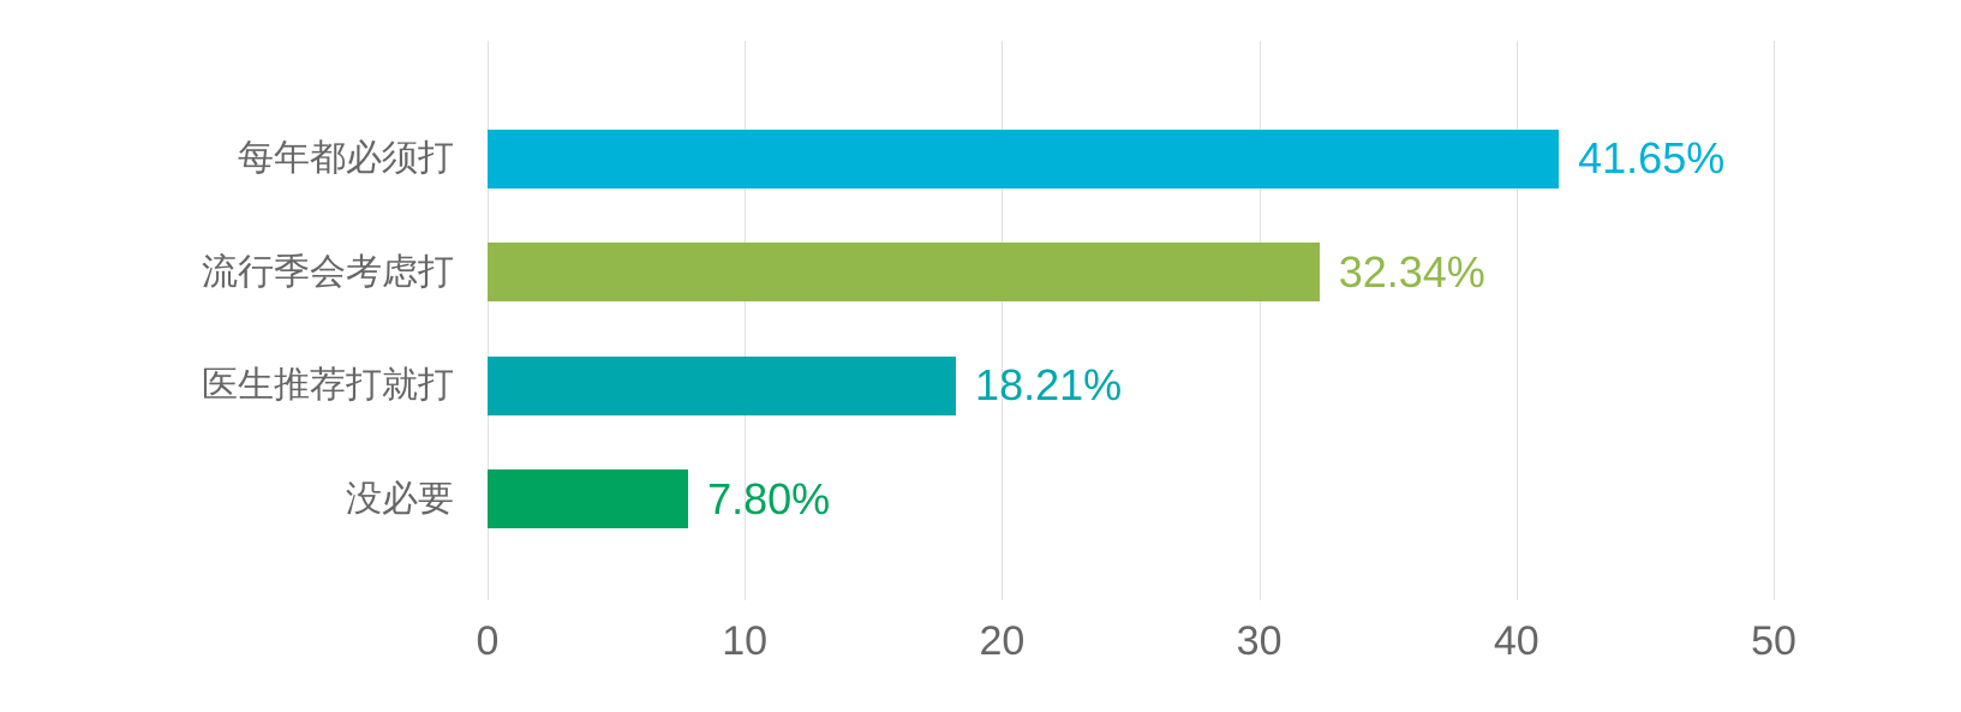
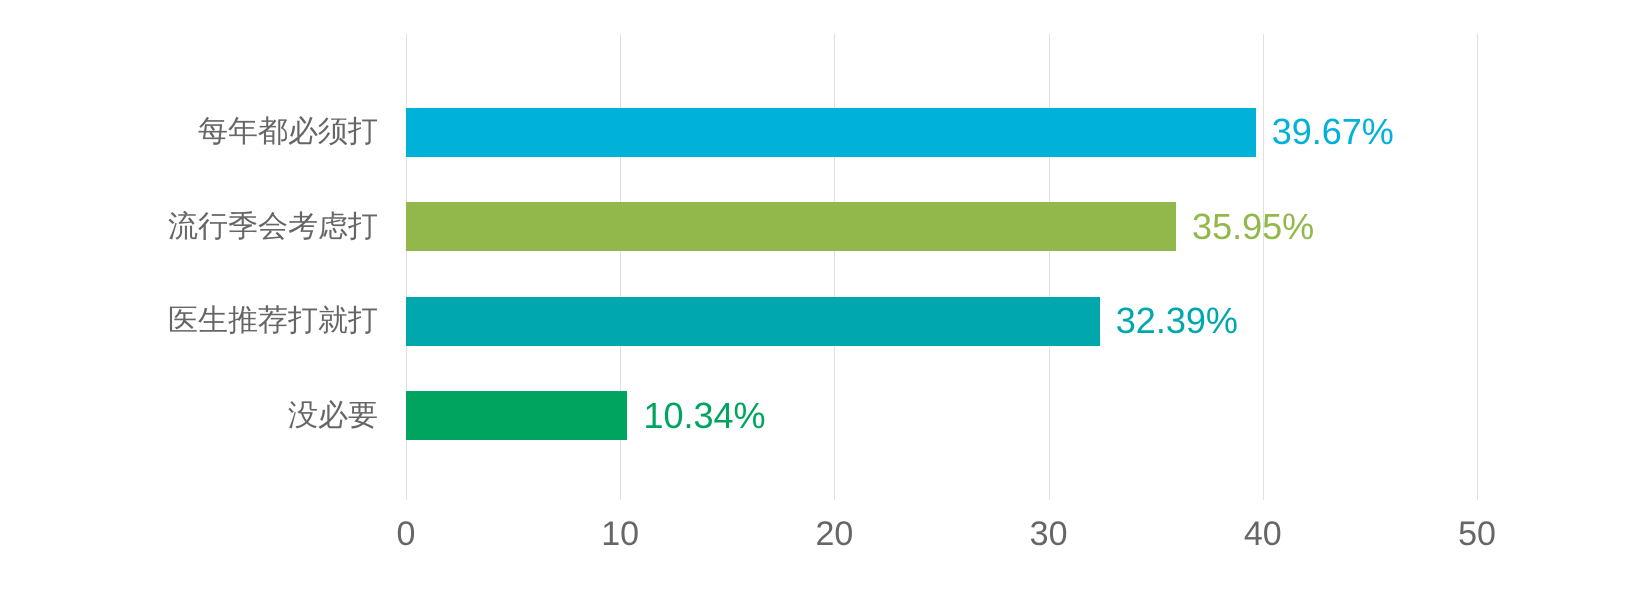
每年都必须打: 41.65% -> 39.67%
流行季会考虑打: 32.34% -> 35.95%
医生推荐打就打: 18.21% -> 32.39%
没必要: 7.80% -> 10.34%
